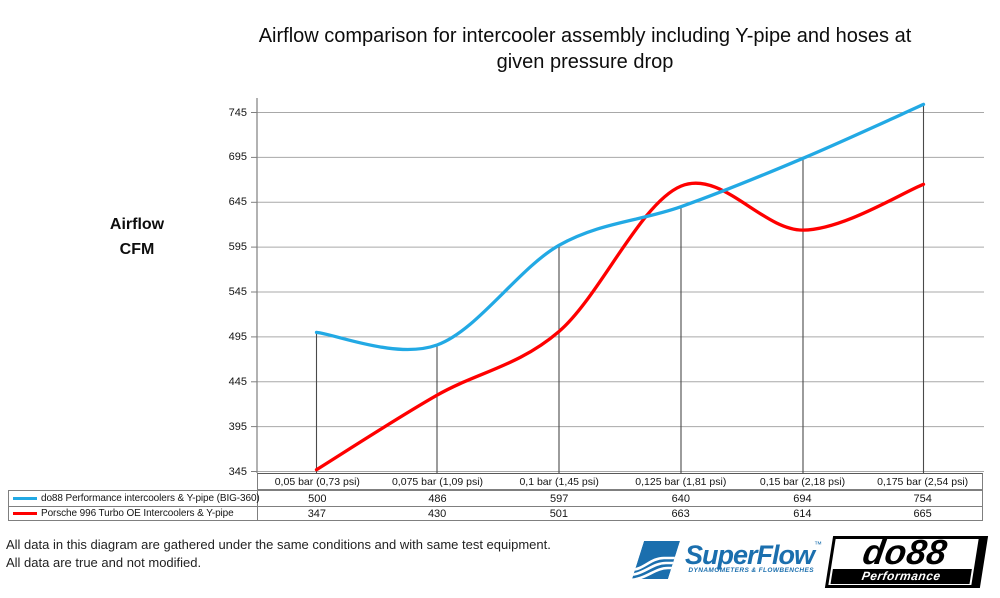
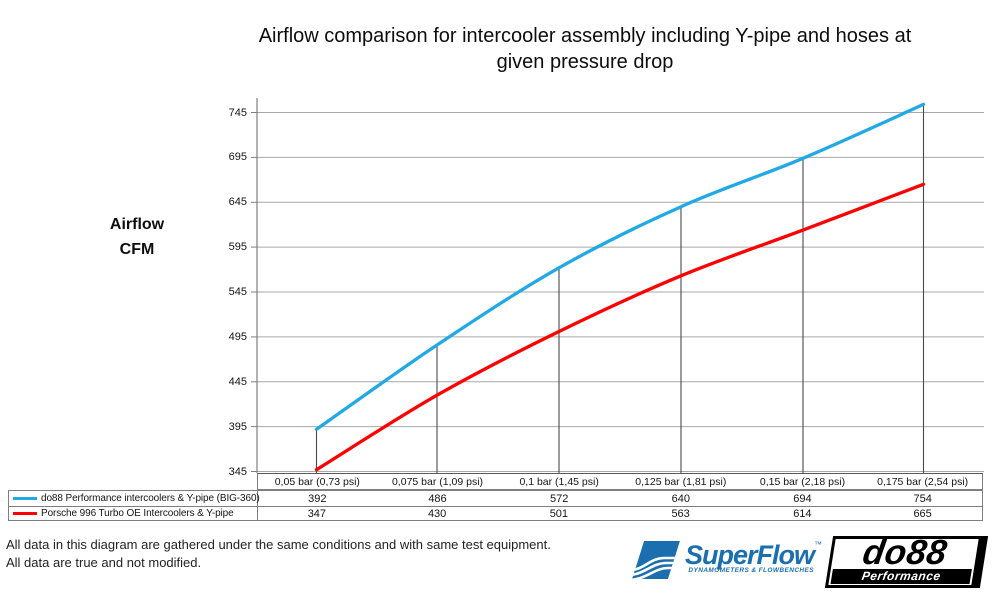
do88 Performance intercoolers & Y-pipe (BIG-360)/0,05 bar (0,73 psi): 500 -> 392
do88 Performance intercoolers & Y-pipe (BIG-360)/0,1 bar (1,45 psi): 597 -> 572
Porsche 996 Turbo OE Intercoolers & Y-pipe/0,125 bar (1,81 psi): 663 -> 563
